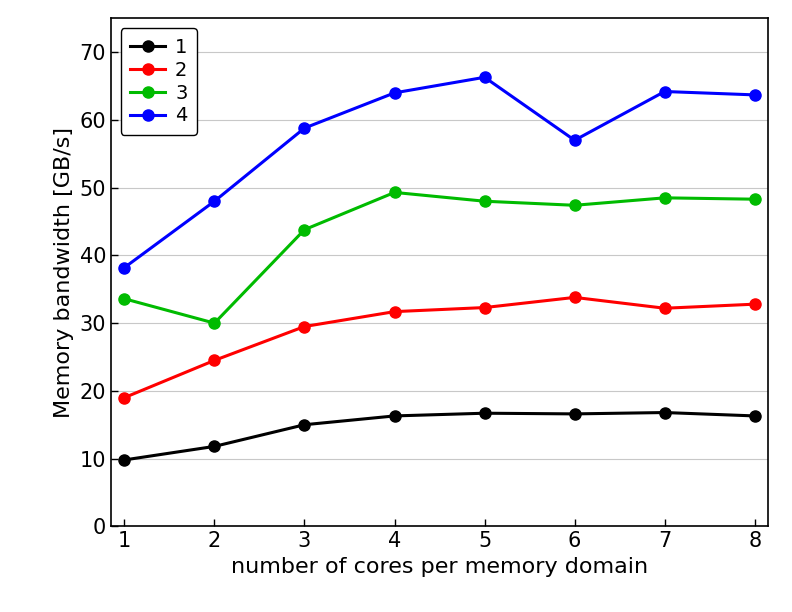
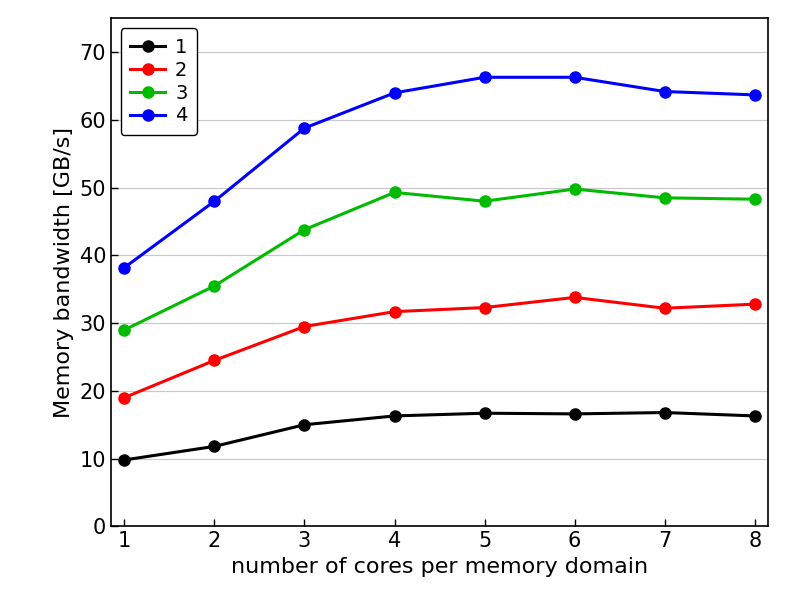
3/1: 33.6 -> 29.0
3/2: 30.0 -> 35.5
3/6: 47.4 -> 49.8
4/6: 57.0 -> 66.3
